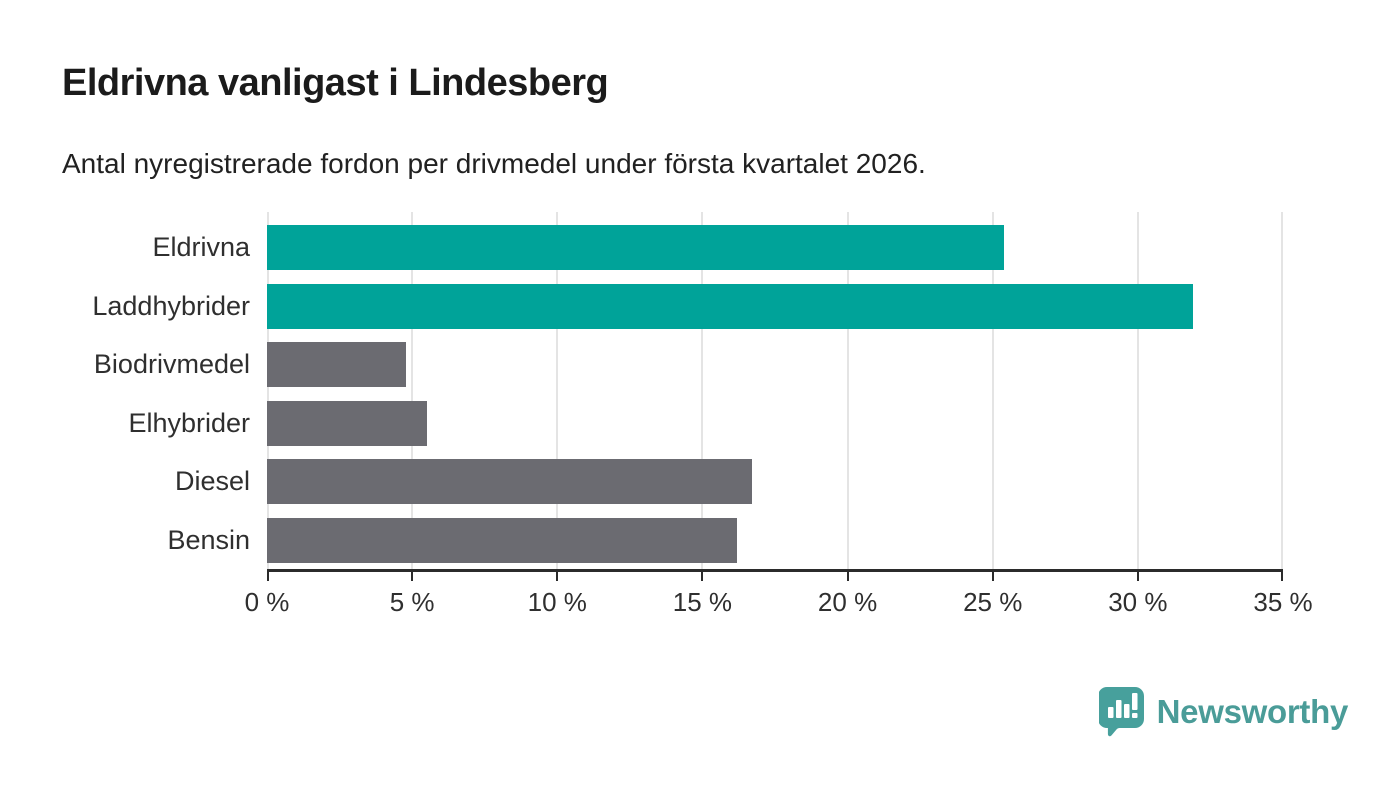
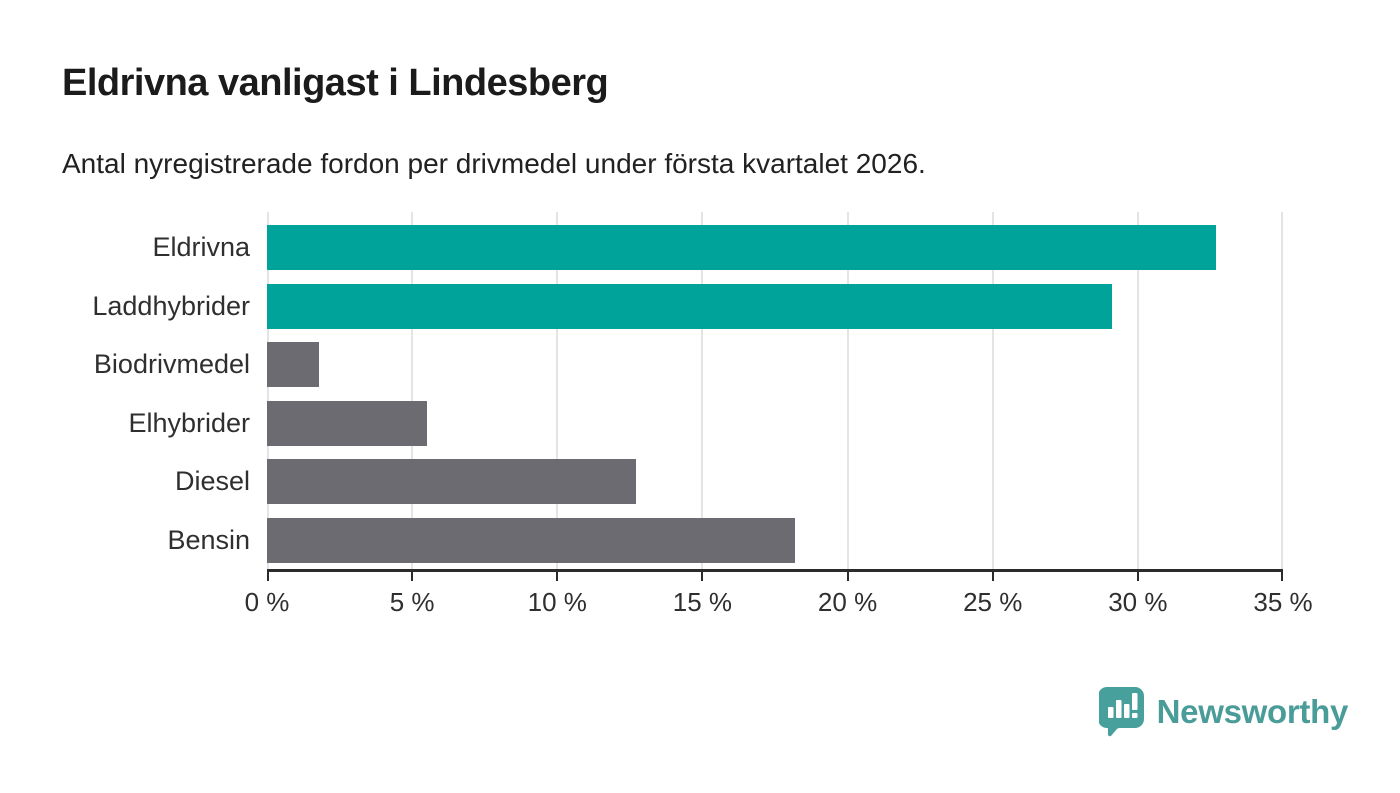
Eldrivna: 25.4% -> 32.7%
Laddhybrider: 31.9% -> 29.1%
Biodrivmedel: 4.8% -> 1.8%
Diesel: 16.7% -> 12.7%
Bensin: 16.2% -> 18.2%
